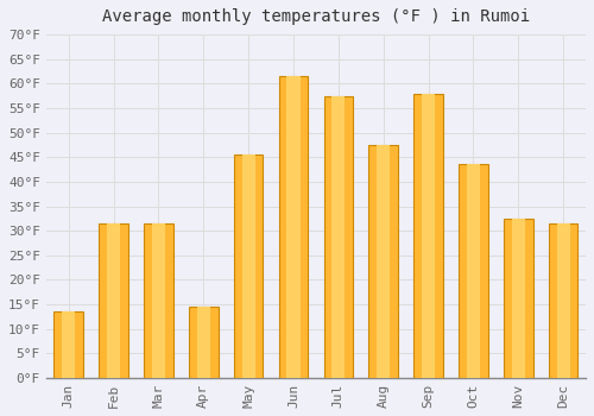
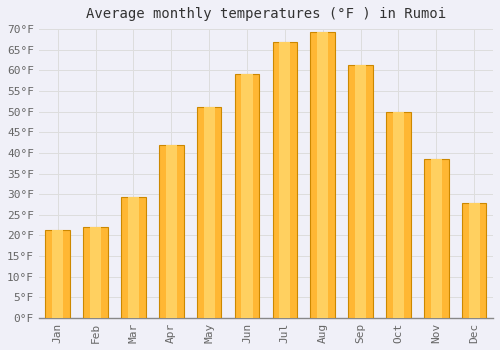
Jan: 13.5°F -> 21.2°F
Feb: 31.5°F -> 22.1°F
Mar: 31.5°F -> 29.3°F
Apr: 14.5°F -> 41.9°F
May: 45.5°F -> 51.1°F
Jun: 61.5°F -> 59.2°F
Jul: 57.5°F -> 66.9°F
Aug: 47.5°F -> 69.3°F
Sep: 58.0°F -> 61.2°F
Oct: 43.5°F -> 50.0°F
Nov: 32.5°F -> 38.5°F
Dec: 31.5°F -> 27.9°F
